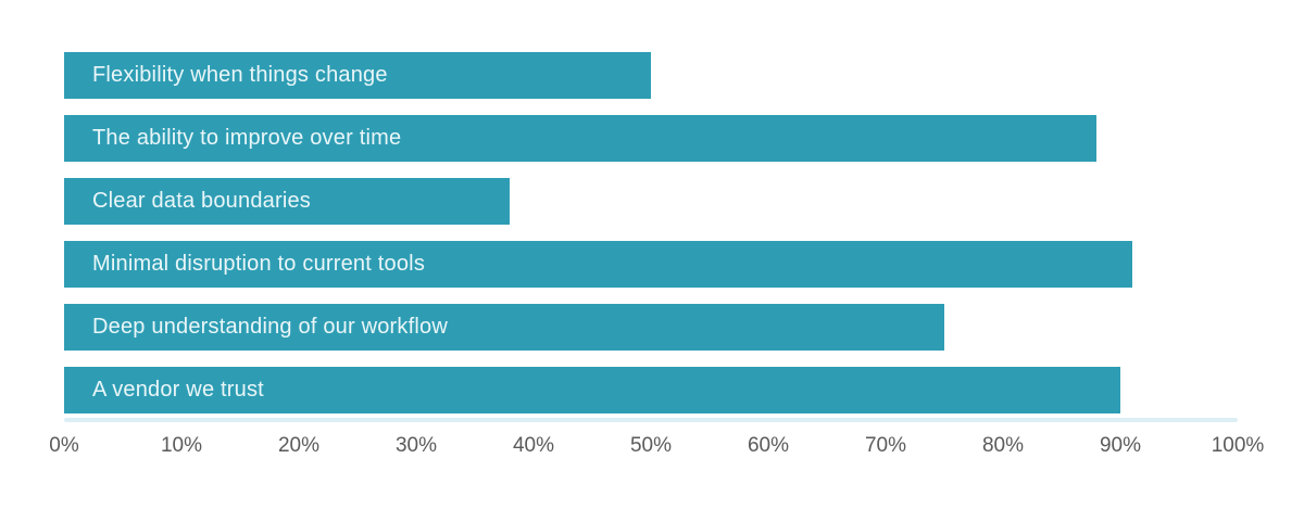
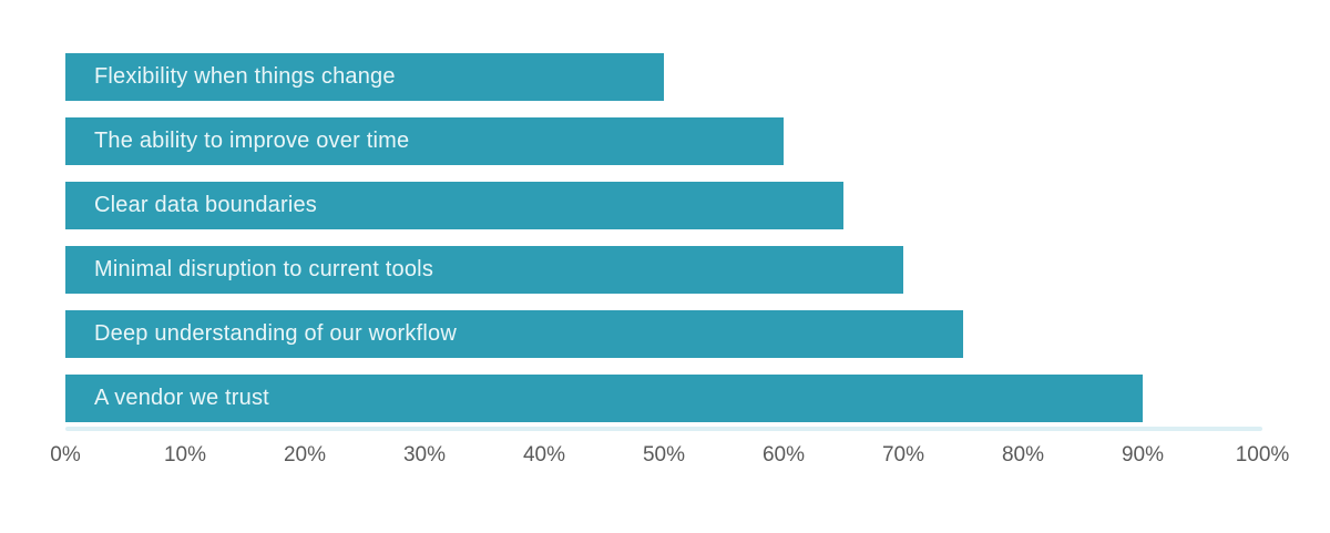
The ability to improve over time: 88% -> 60%
Clear data boundaries: 38% -> 65%
Minimal disruption to current tools: 91% -> 70%
